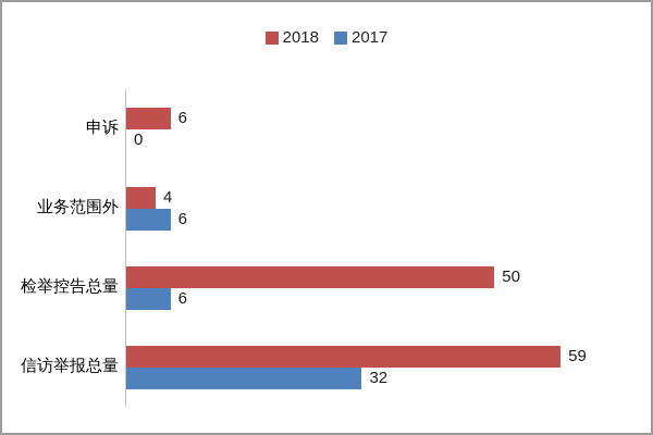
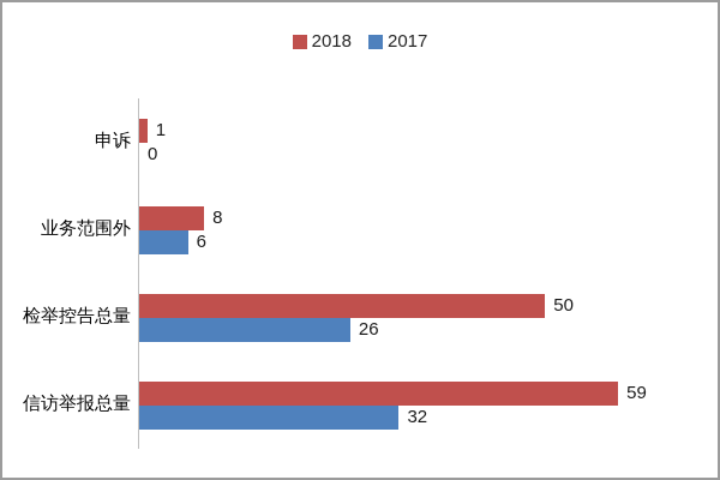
2018/申诉: 6 -> 1
2018/业务范围外: 4 -> 8
2017/检举控告总量: 6 -> 26
